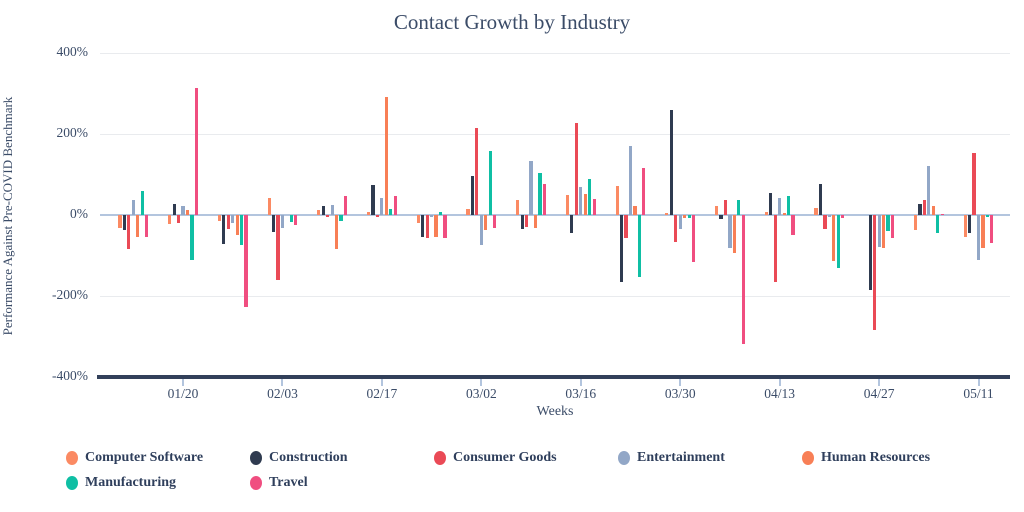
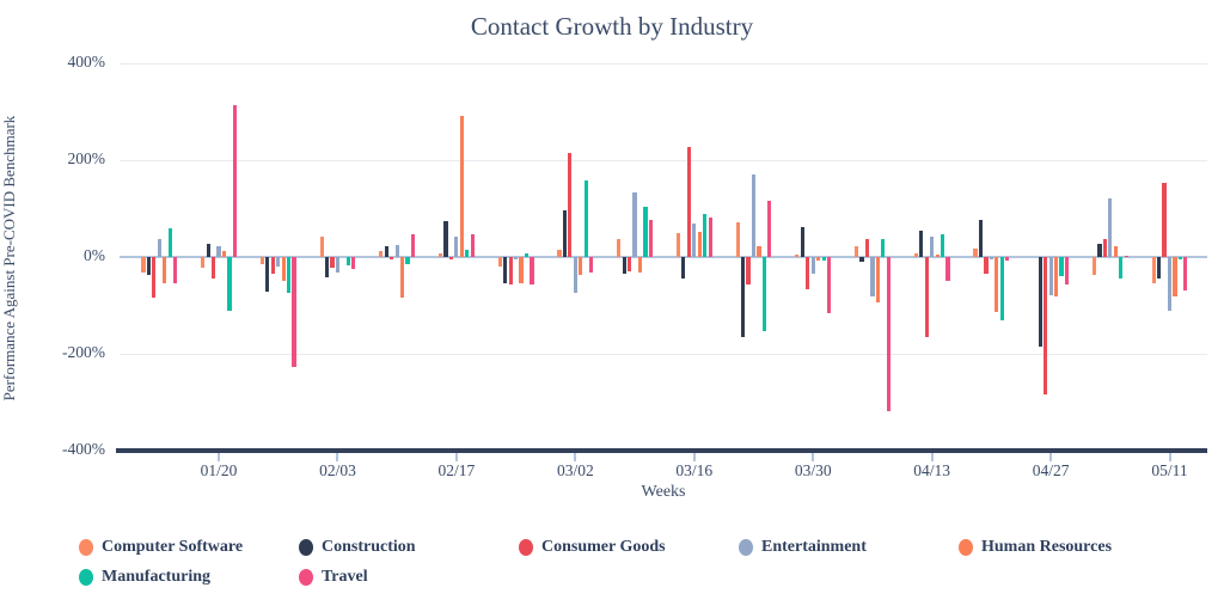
Consumer Goods/01/20: -20% -> -40%
Consumer Goods/02/03: -160% -> -20%
Travel/03/16: 40% -> 80%
Construction/03/30: 260% -> 60%
